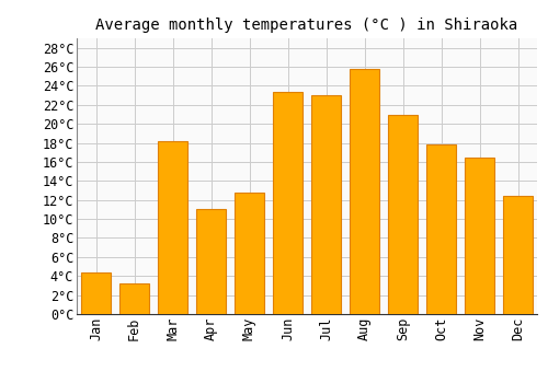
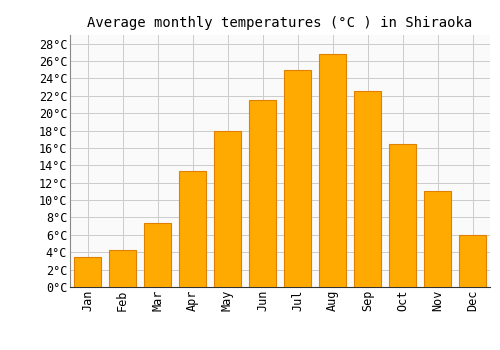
Jan: 4.4°C -> 3.5°C
Feb: 3.2°C -> 4.3°C
Mar: 18.2°C -> 7.4°C
Apr: 11.0°C -> 13.3°C
May: 12.8°C -> 18.0°C
Jun: 23.4°C -> 21.5°C
Jul: 23.0°C -> 25.0°C
Aug: 25.8°C -> 26.8°C
Sep: 21.0°C -> 22.5°C
Oct: 17.8°C -> 16.5°C
Nov: 16.4°C -> 11.0°C
Dec: 12.4°C -> 6.0°C
